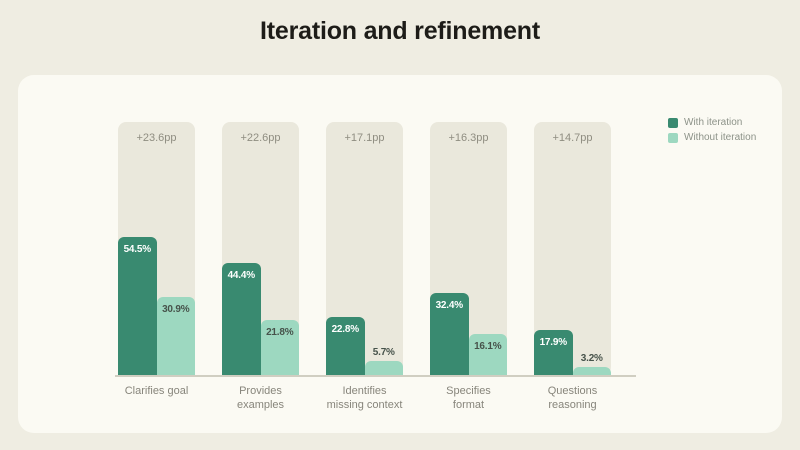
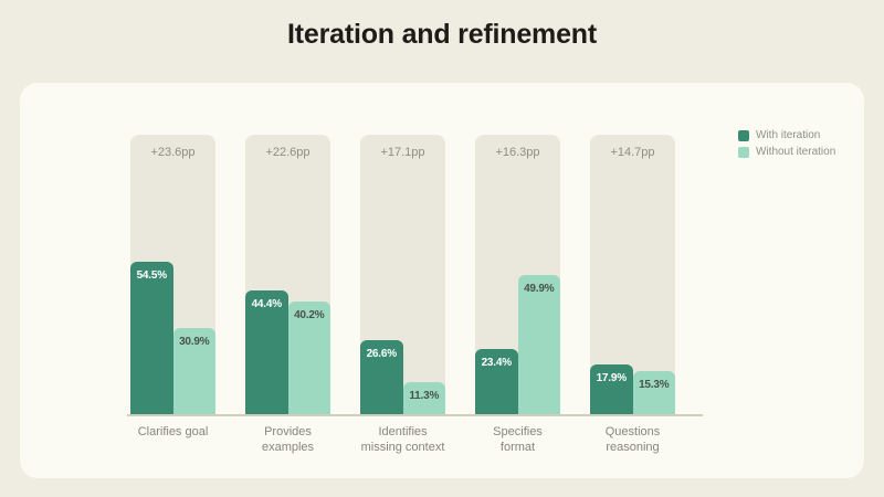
Without iteration/Provides examples: 21.8% -> 40.2%
With iteration/Identifies missing context: 22.8% -> 26.6%
Without iteration/Identifies missing context: 5.7% -> 11.3%
With iteration/Specifies format: 32.4% -> 23.4%
Without iteration/Specifies format: 16.1% -> 49.9%
Without iteration/Questions reasoning: 3.2% -> 15.3%
